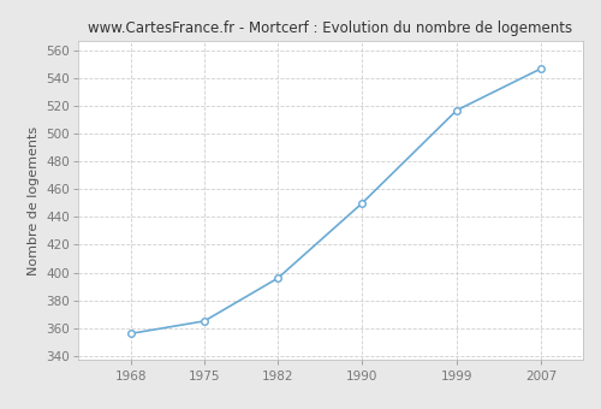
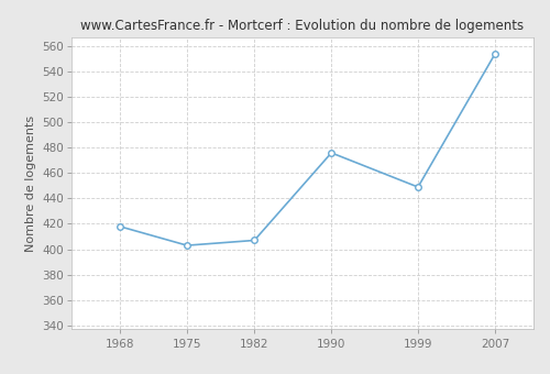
1968: 356 -> 418
1975: 365 -> 403
1982: 396 -> 407
1990: 450 -> 476
1999: 517 -> 449
2007: 547 -> 554
